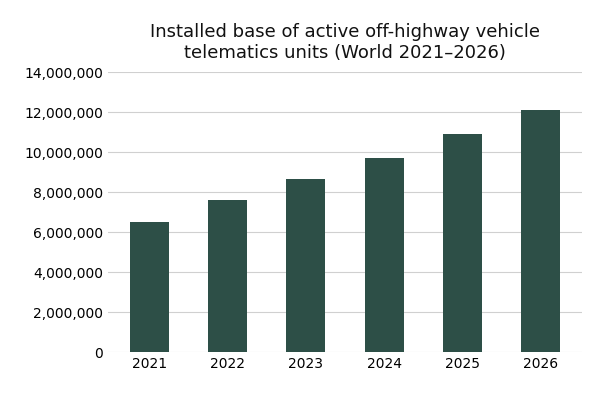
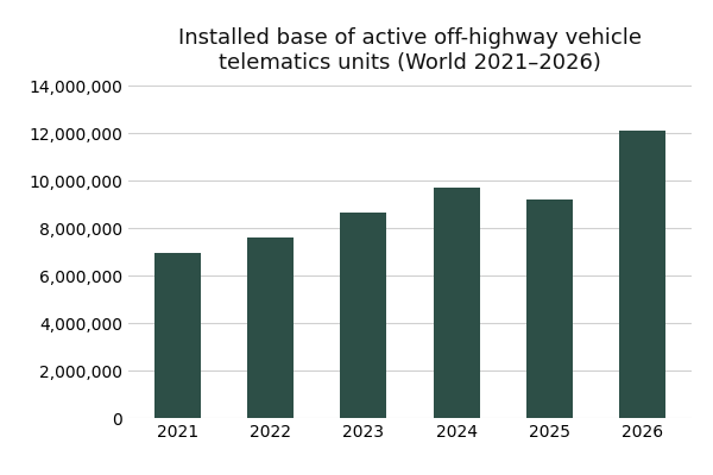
2021: 6,500,000 -> 6,950,000
2025: 10,900,000 -> 9,200,000
